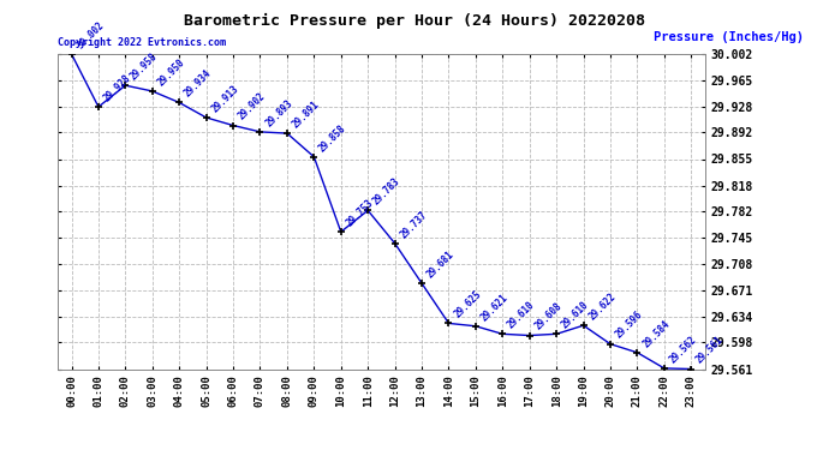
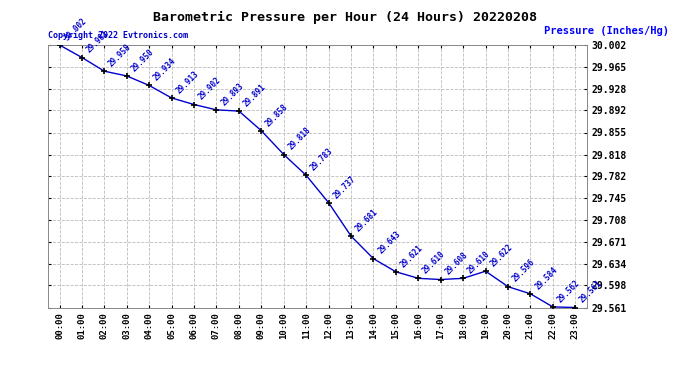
01:00: 29.928 -> 29.981
10:00: 29.753 -> 29.818
14:00: 29.625 -> 29.643
